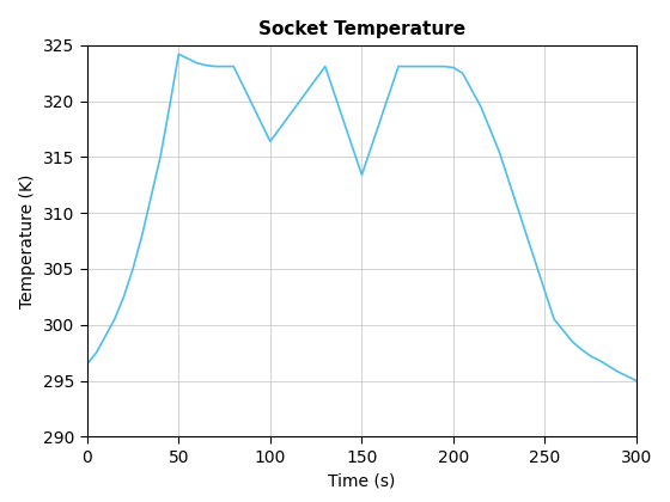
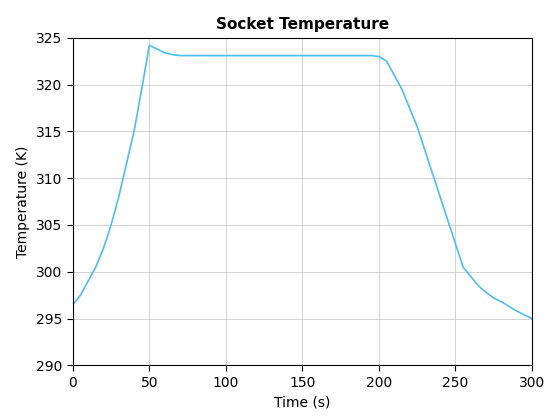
100: 316.4 -> 323.1
150: 313.4 -> 323.1
